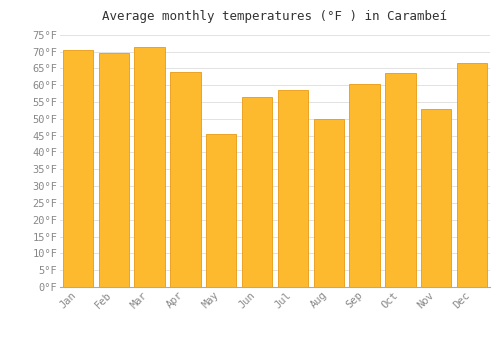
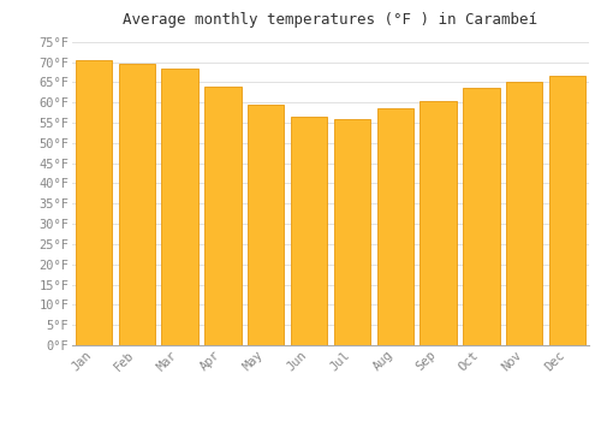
Mar: 71.5°F -> 68.5°F
May: 45.5°F -> 59.5°F
Jul: 58.5°F -> 56.0°F
Aug: 50.0°F -> 58.5°F
Nov: 53.0°F -> 65.0°F
